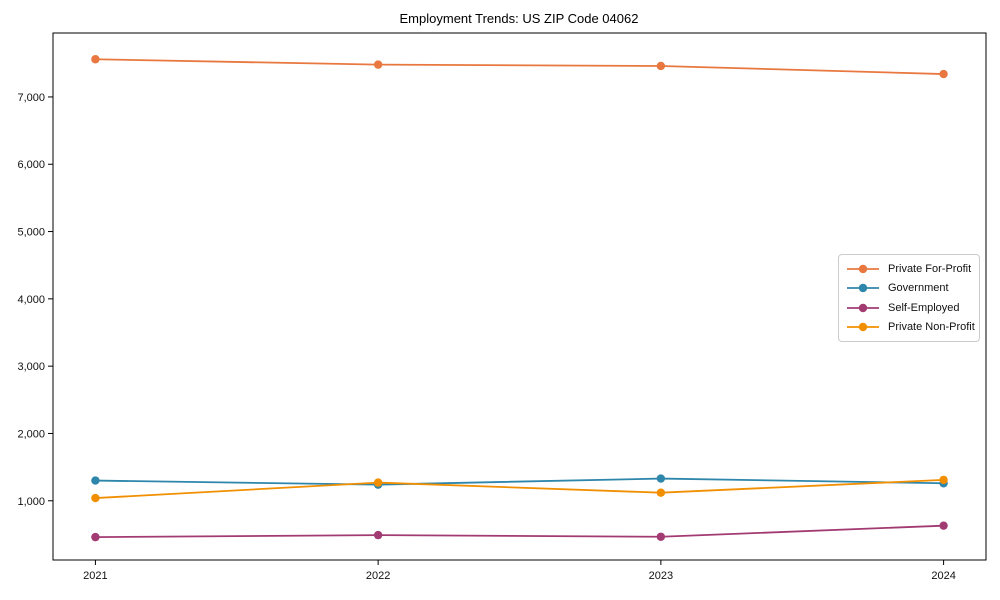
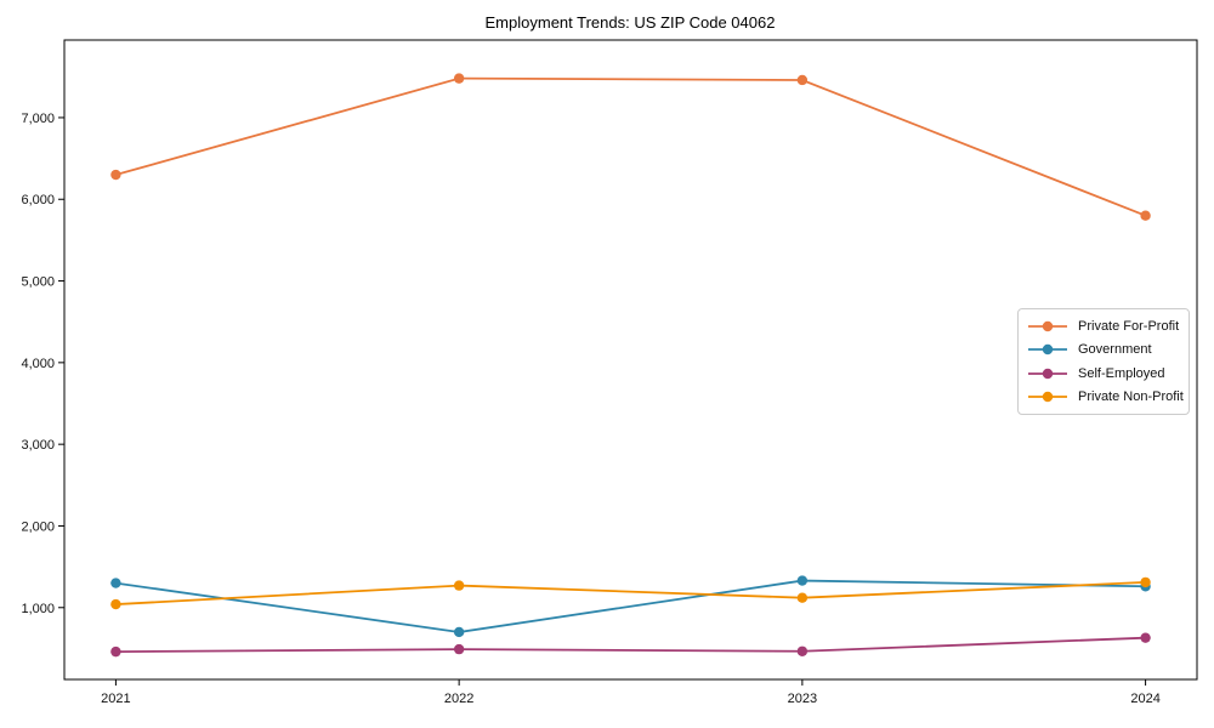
Private For-Profit/2021: 7600 -> 6300
Government/2022: 1200 -> 700
Private For-Profit/2024: 7300 -> 5800
